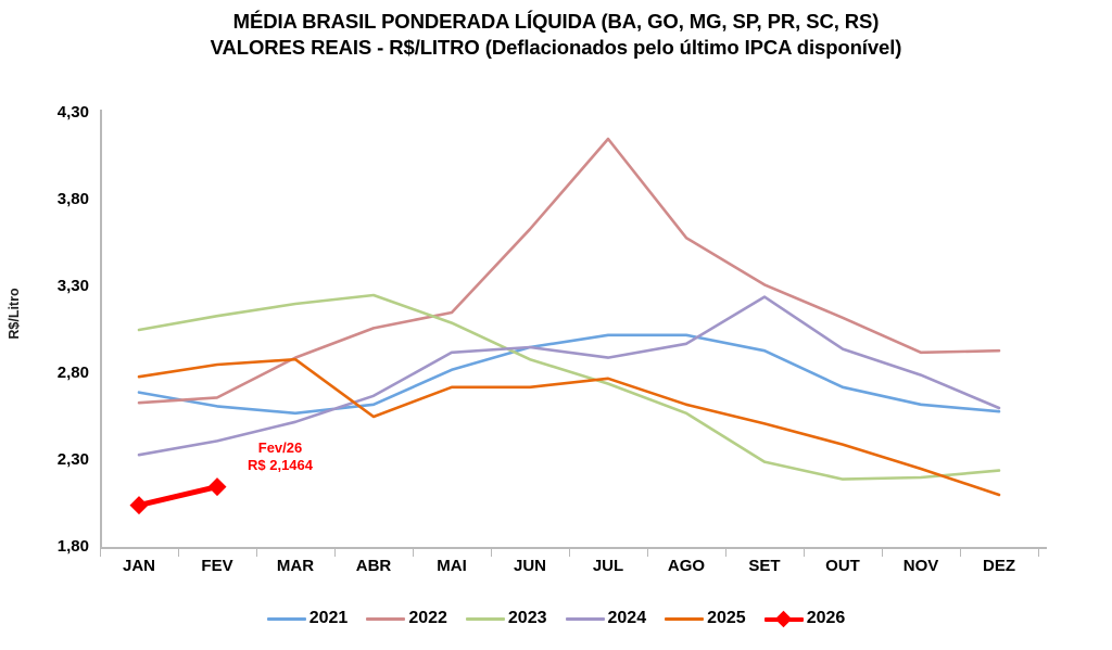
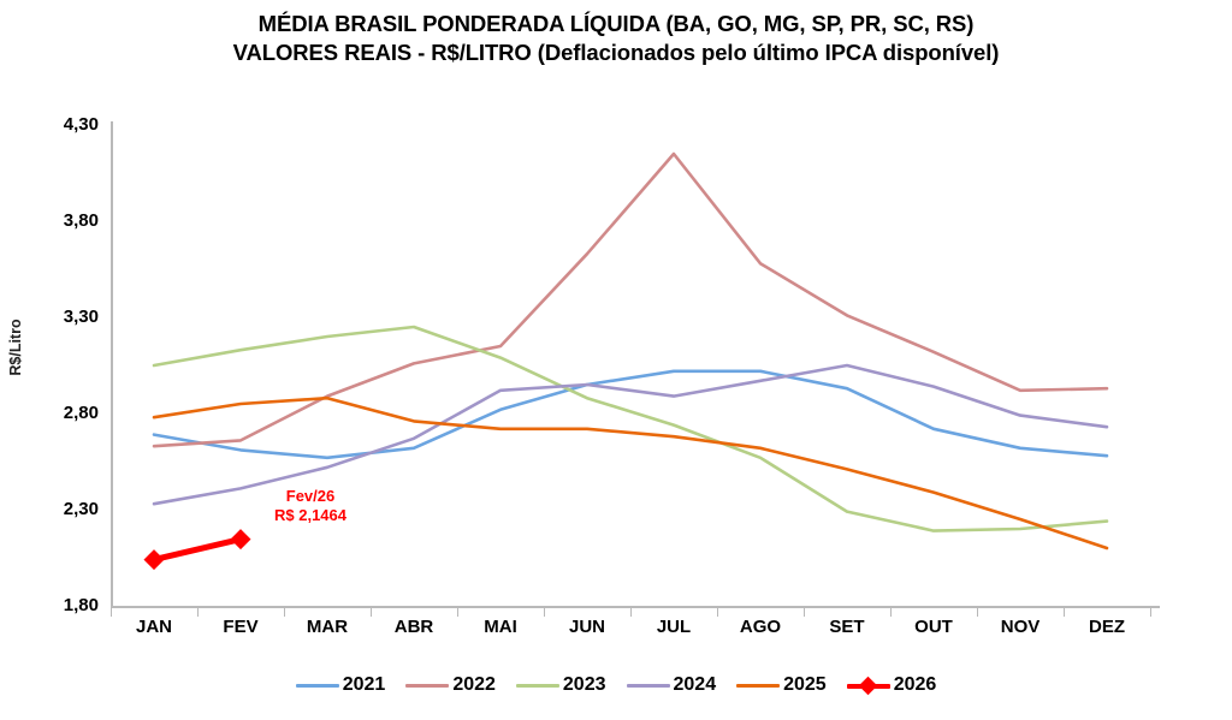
2025/ABR: 2,55 -> 2,76
2025/JUL: 2,77 -> 2,68
2024/SET: 3,24 -> 3,05
2024/DEZ: 2,60 -> 2,73
